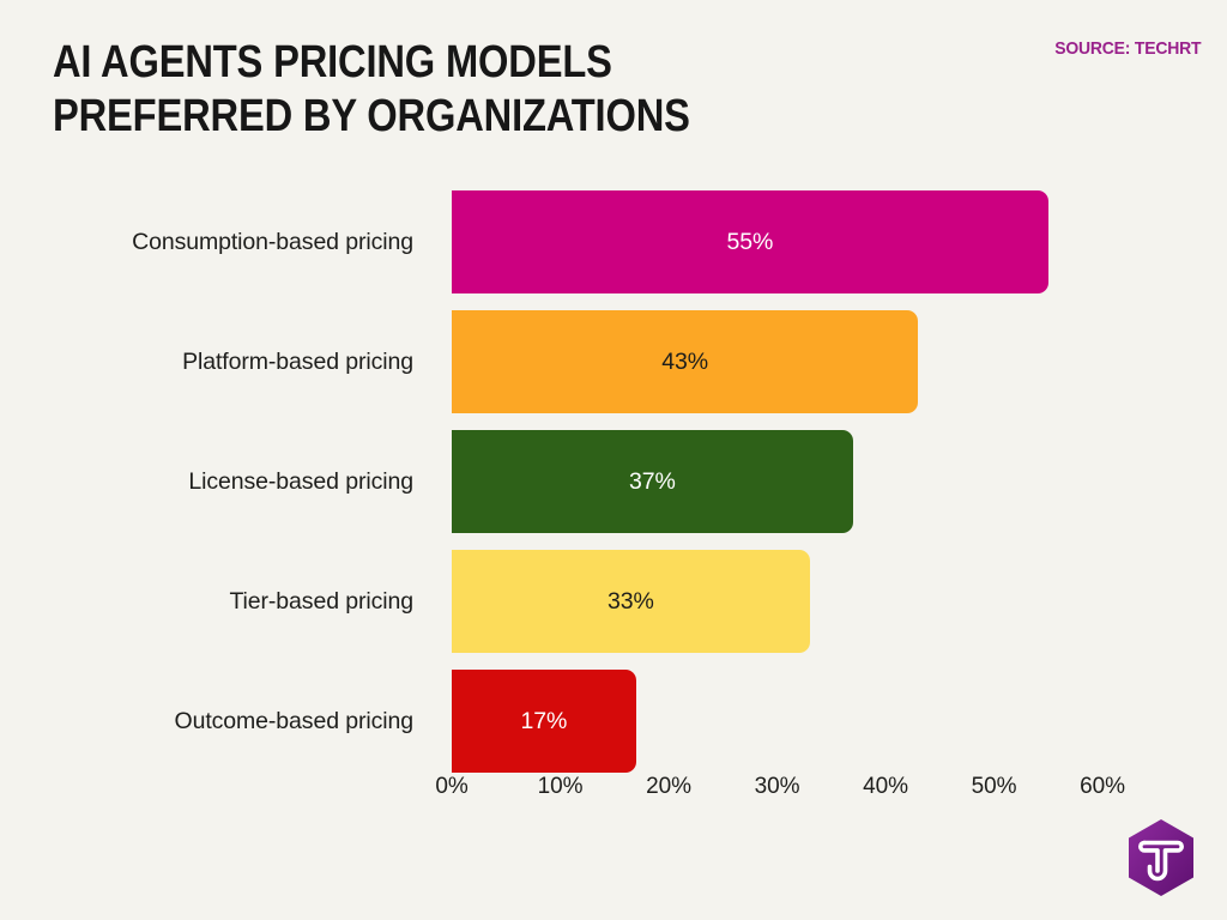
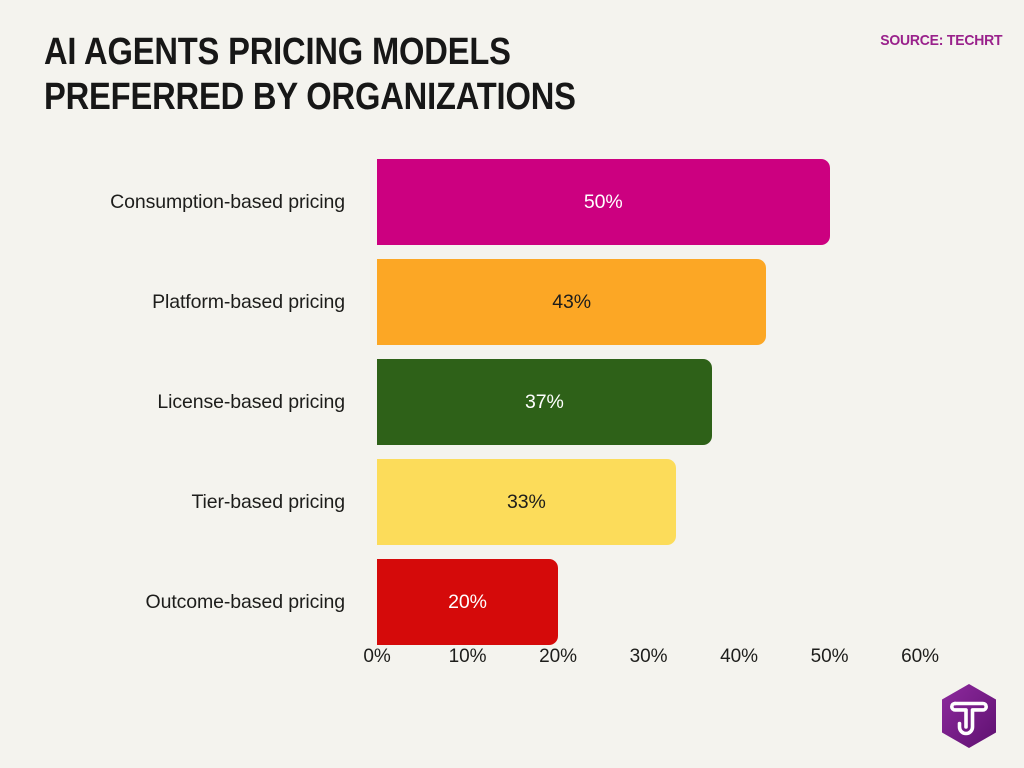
Consumption-based pricing: 55% -> 50%
Outcome-based pricing: 17% -> 20%
